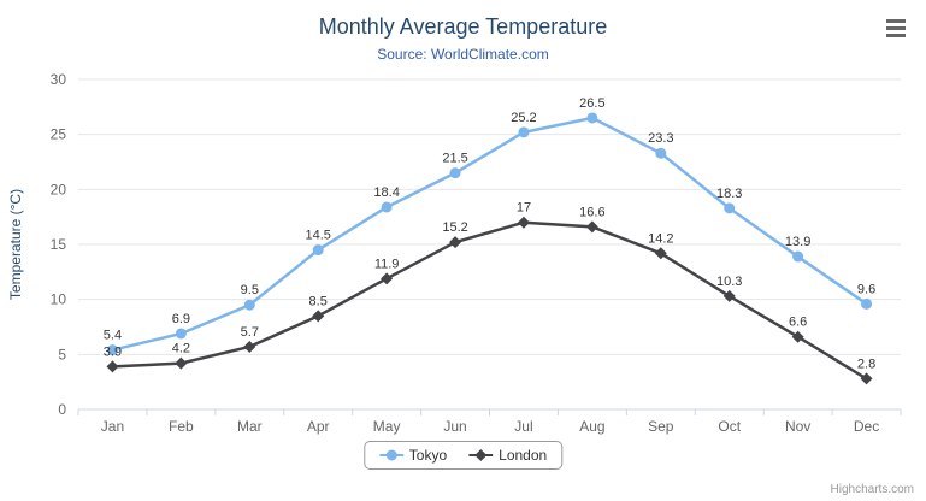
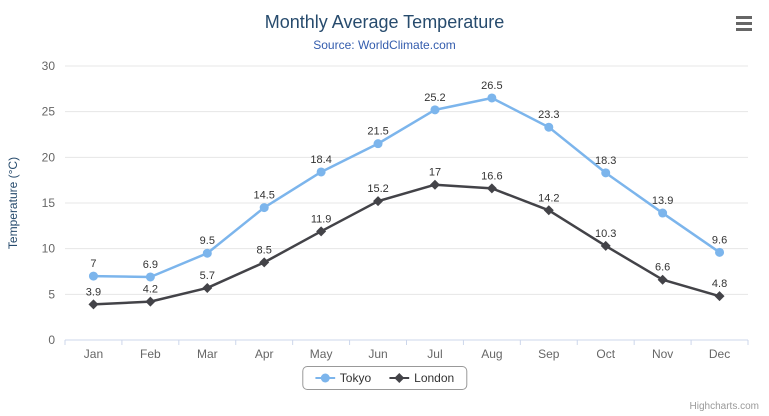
Tokyo/Jan: 5.4 -> 7
London/Dec: 2.8 -> 4.8
